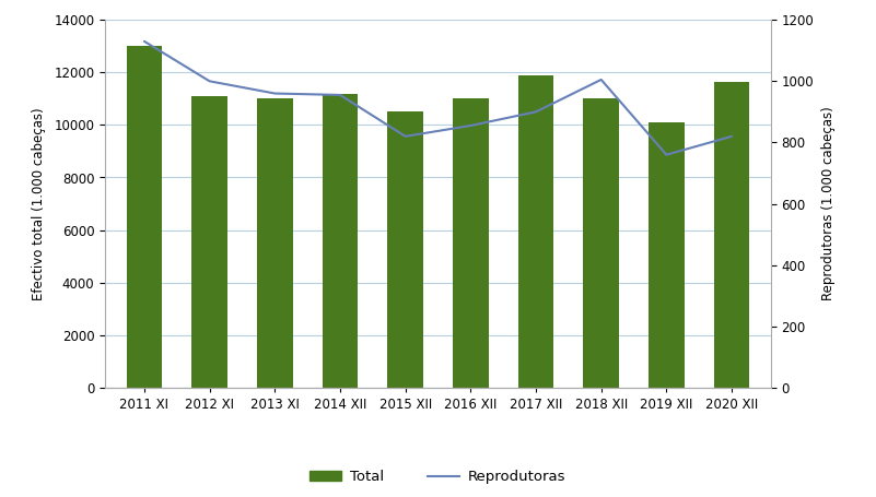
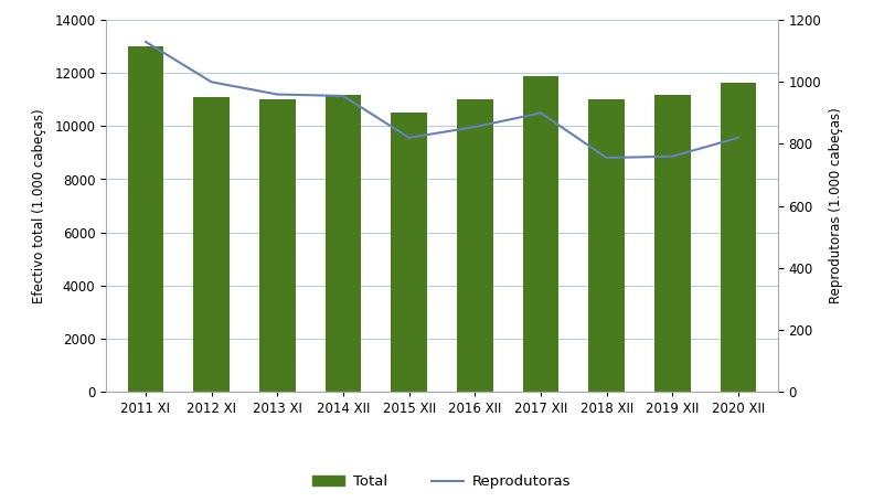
Reprodutoras/2018 XII: 1005 -> 755
Total/2019 XII: 10100 -> 11200
